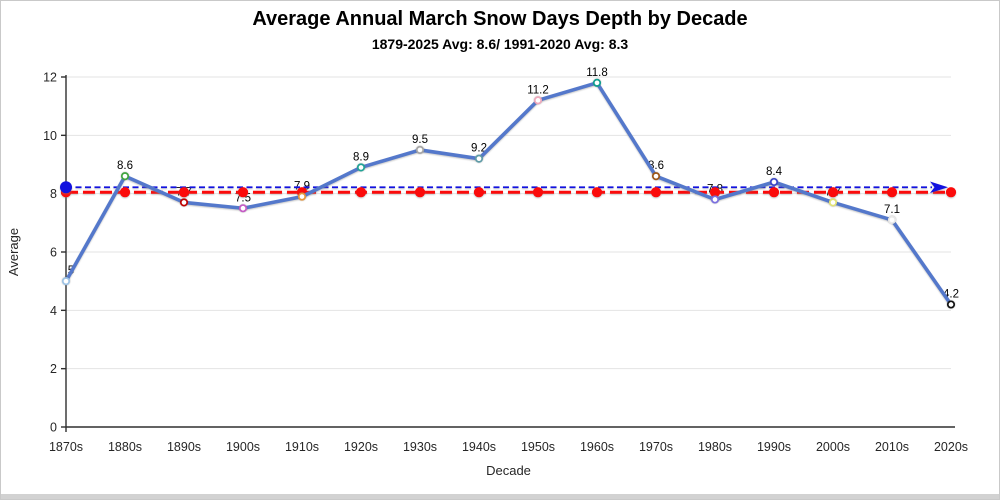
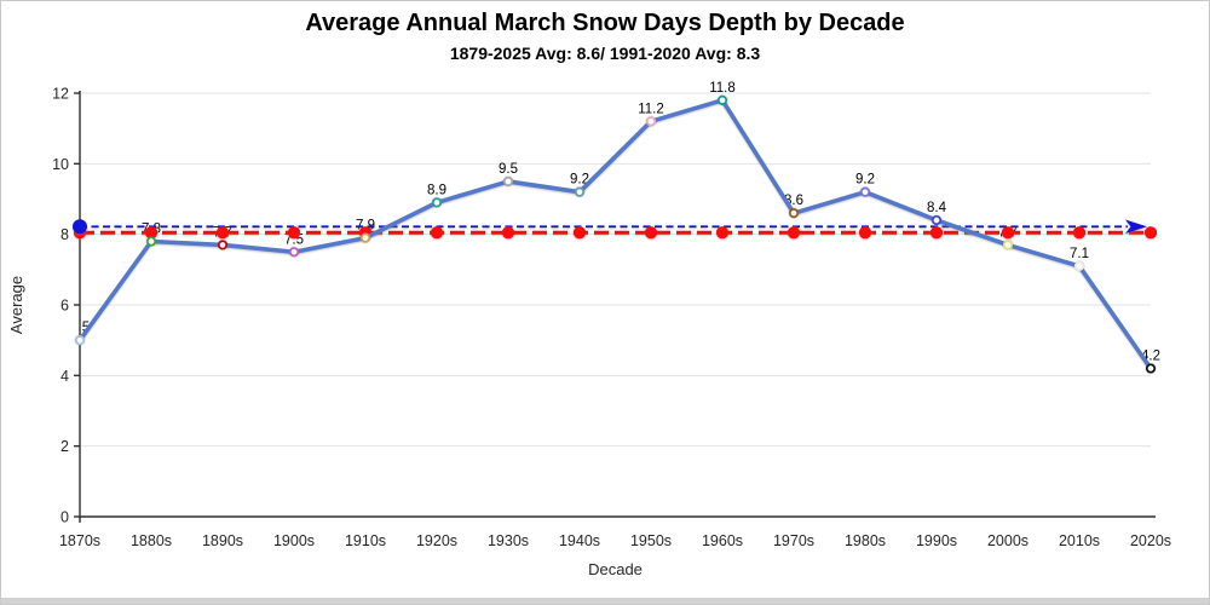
1880s: 8.6 -> 7.8
1980s: 7.8 -> 9.2
